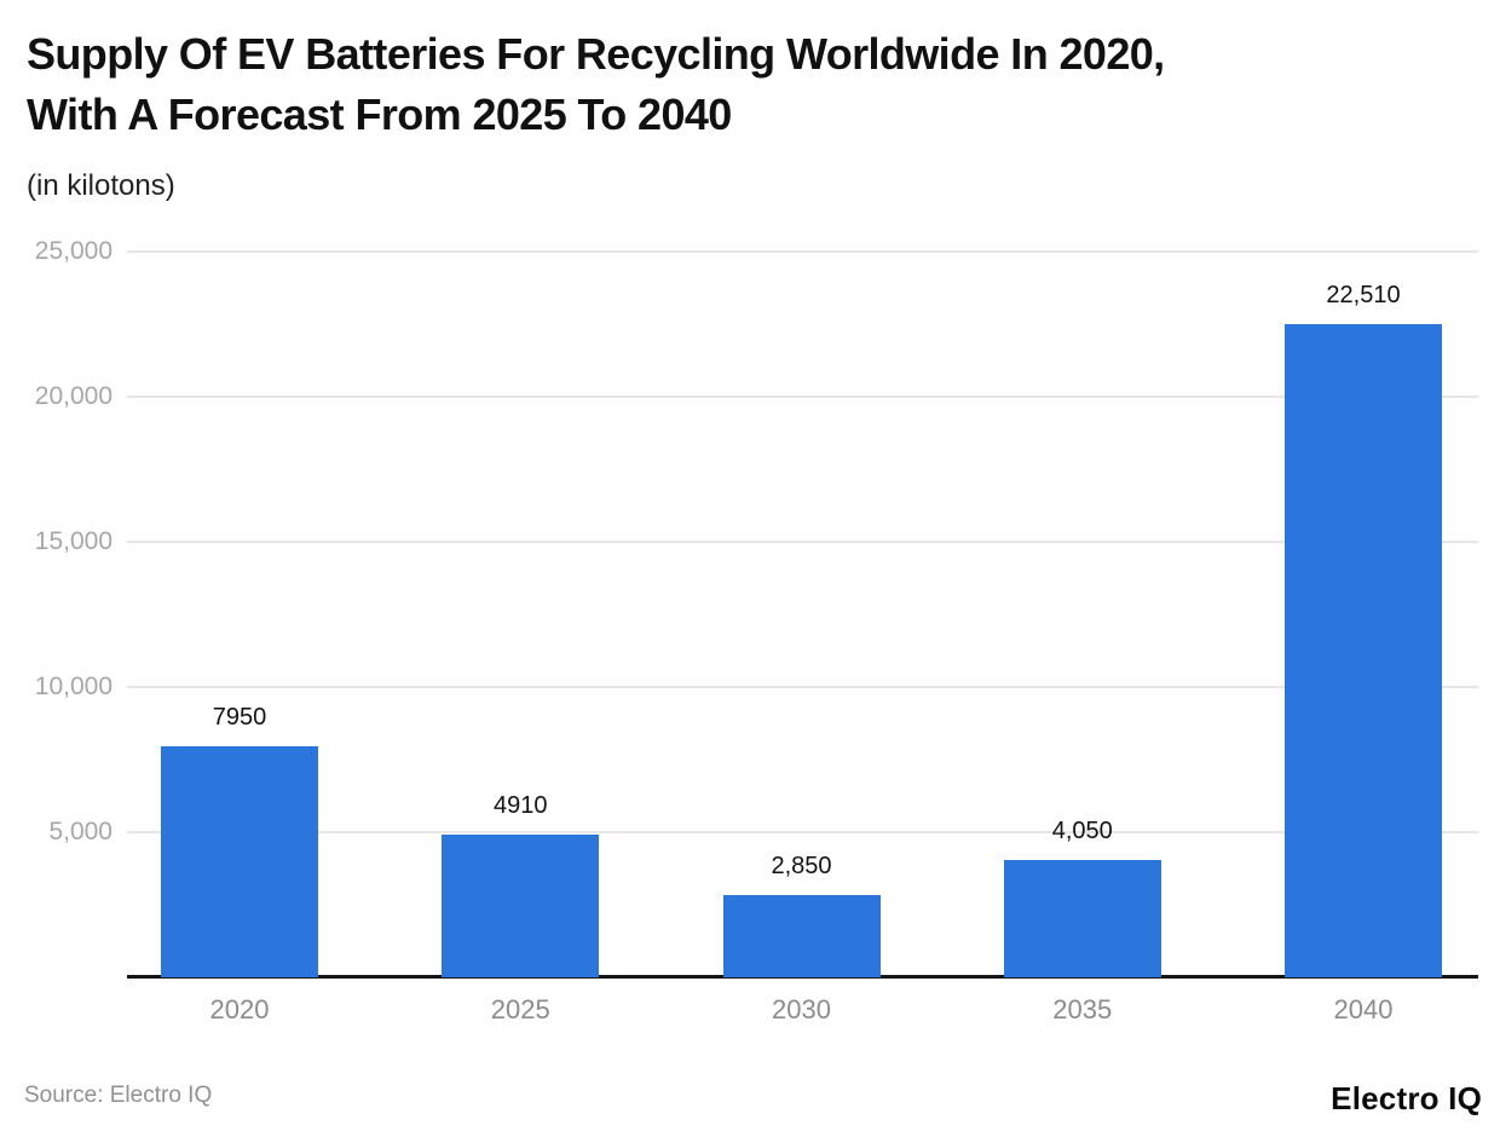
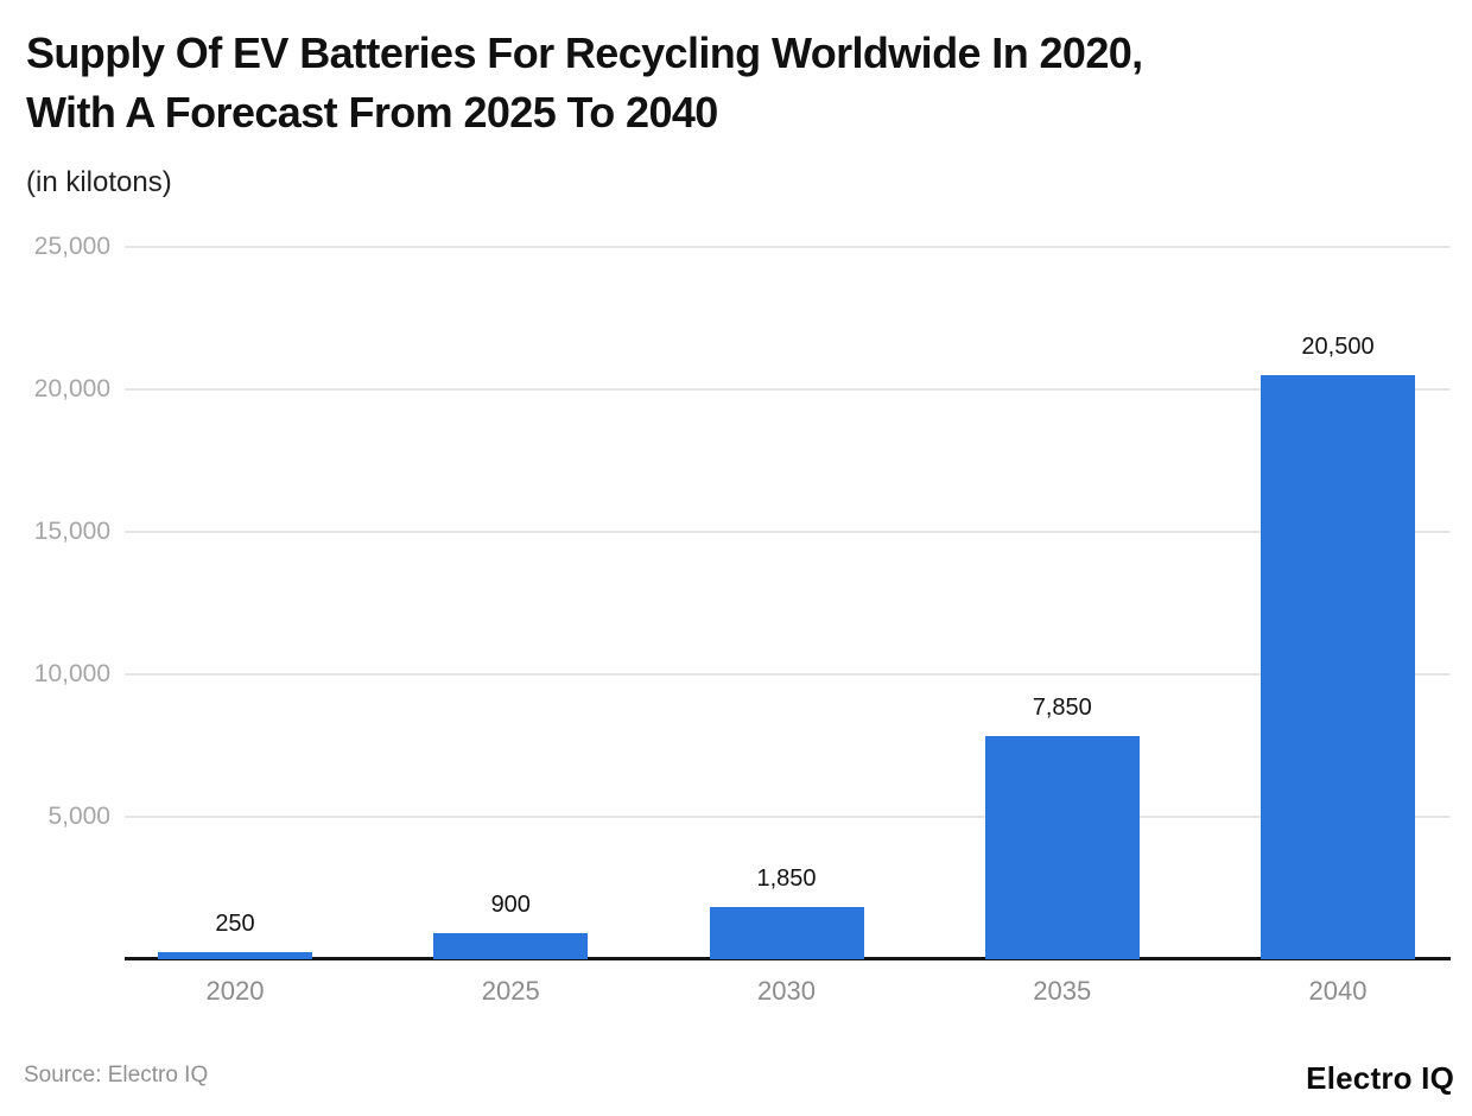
2020: 7950 -> 250
2025: 4910 -> 900
2030: 2,850 -> 1,850
2035: 4,050 -> 7,850
2040: 22,510 -> 20,500
